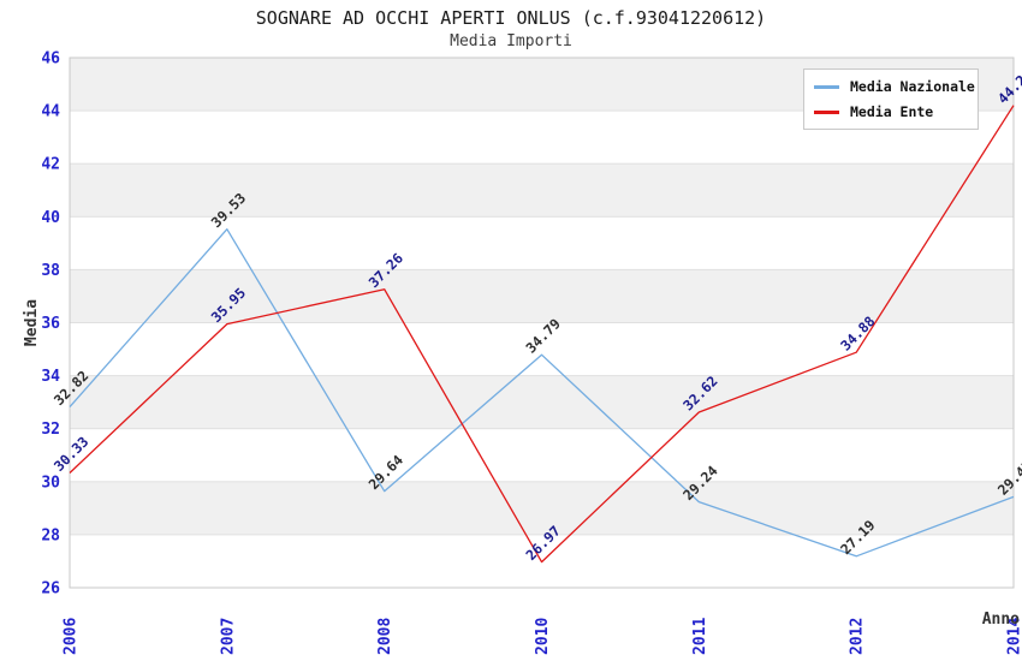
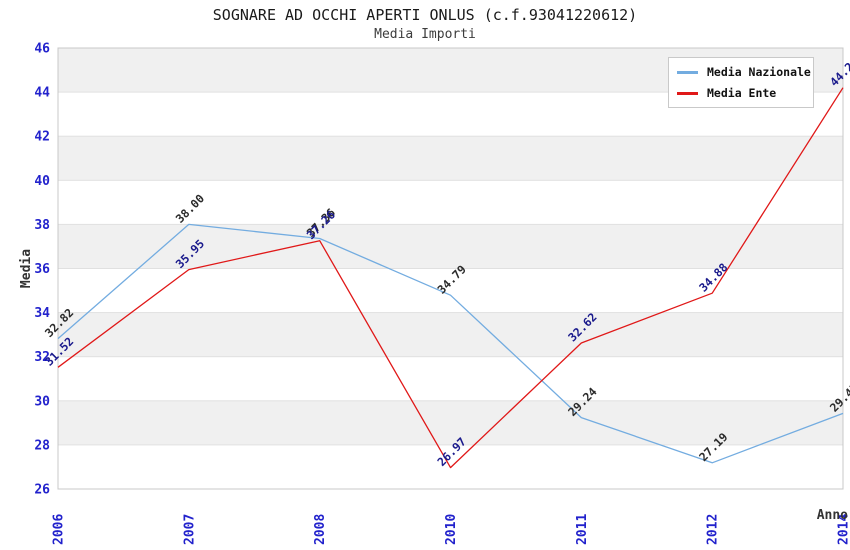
Media Ente/2006: 30.33 -> 31.52
Media Nazionale/2007: 39.53 -> 38.00
Media Nazionale/2008: 29.64 -> 37.36
